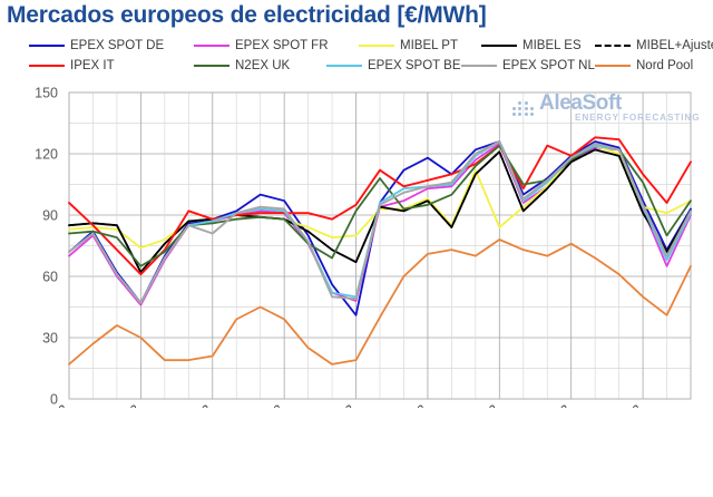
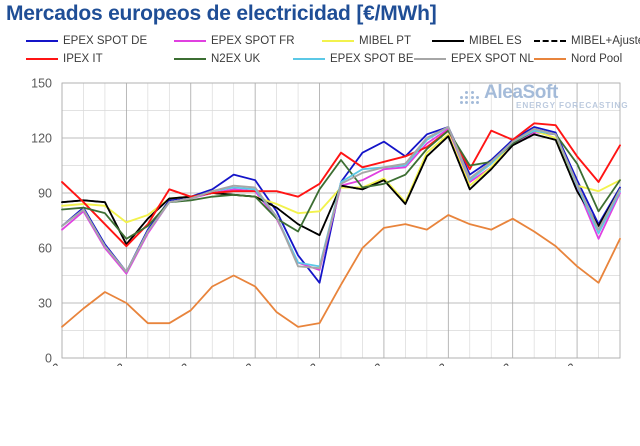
EPEX SPOT NL/07/06/2023: 81 -> 87
Nord Pool/07/06/2023: 21 -> 26
MIBEL PT/19/06/2023: 84 -> 122
